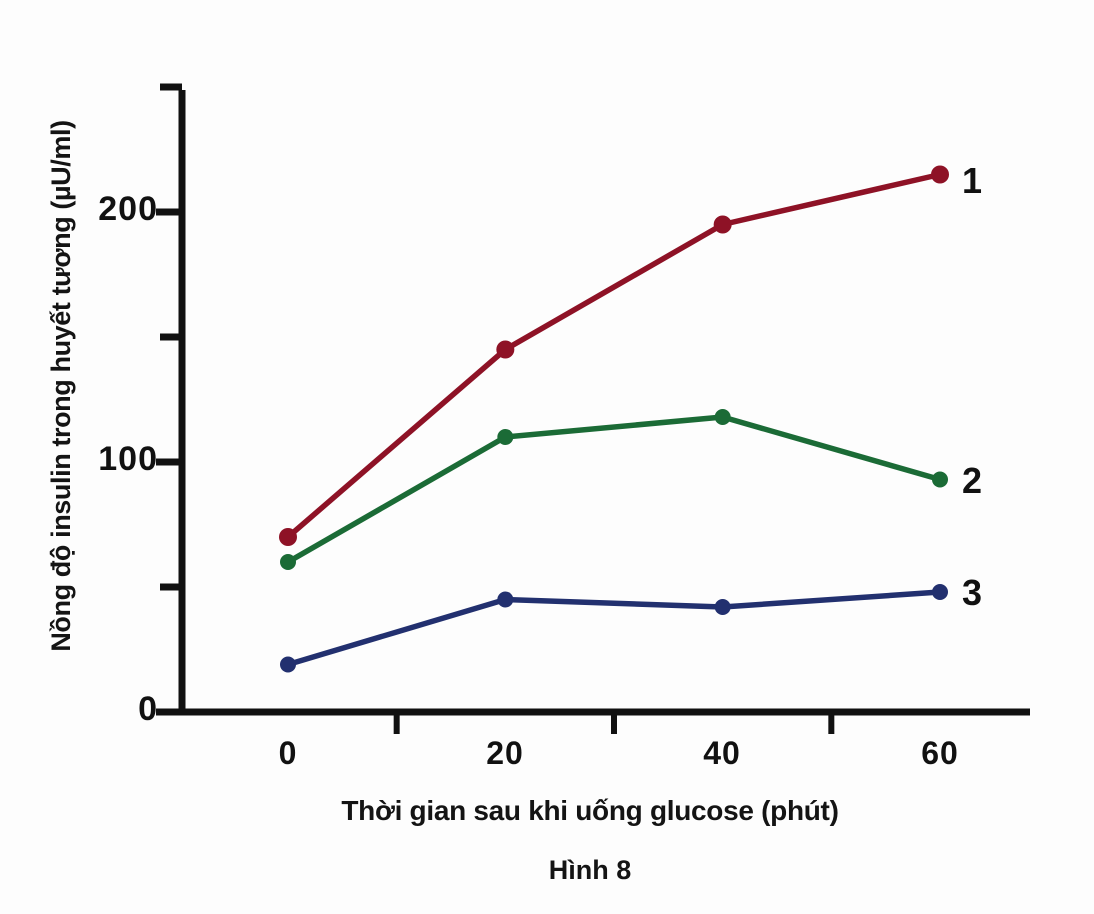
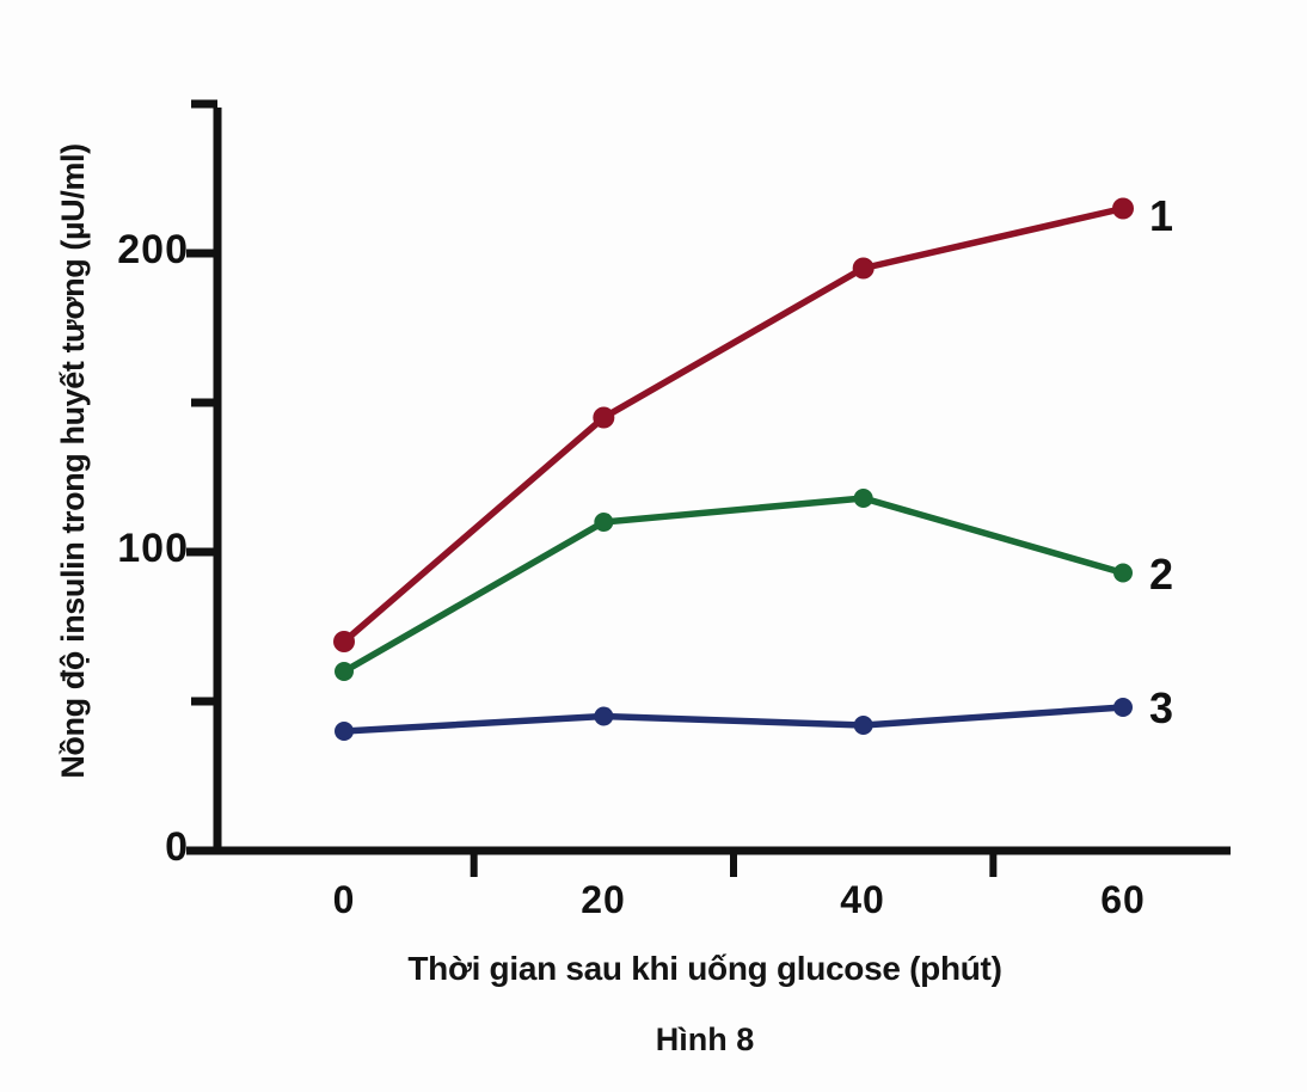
3/0: 19 -> 40
